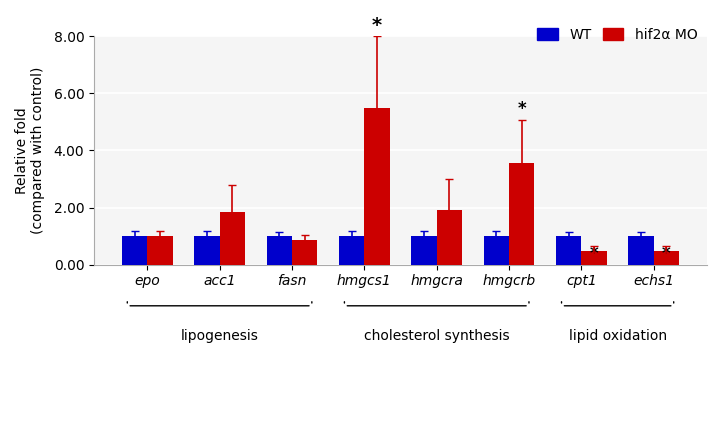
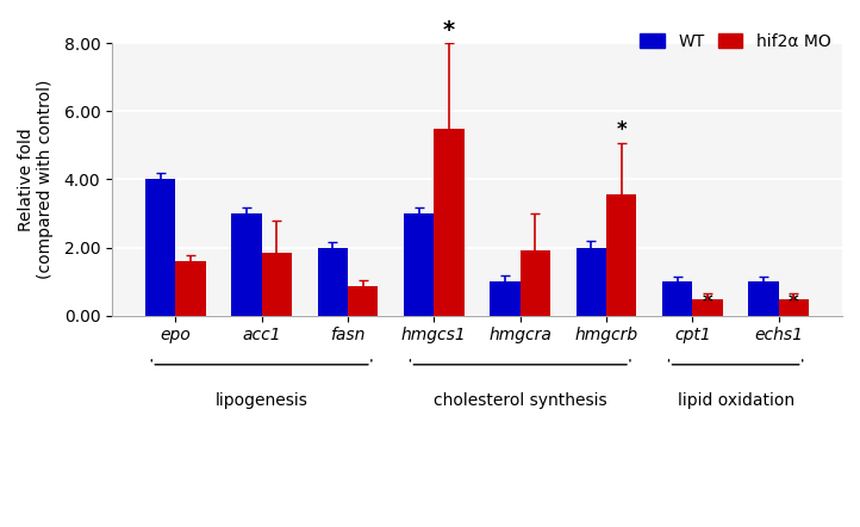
WT/epo: 1 -> 4
hif2α MO/epo: 1.00 -> 1.60
WT/acc1: 1 -> 3
WT/fasn: 1 -> 2
WT/hmgcs1: 1 -> 3
WT/hmgcrb: 1 -> 2
